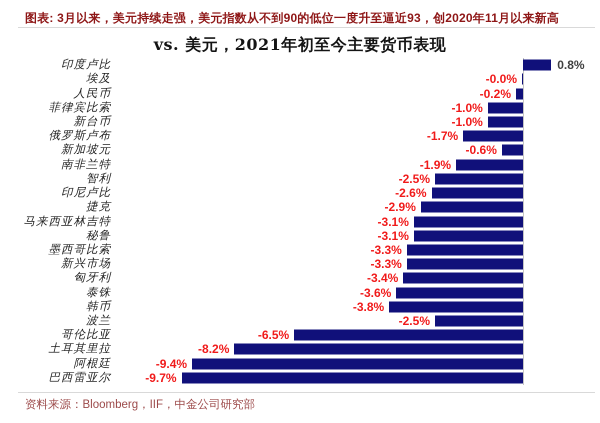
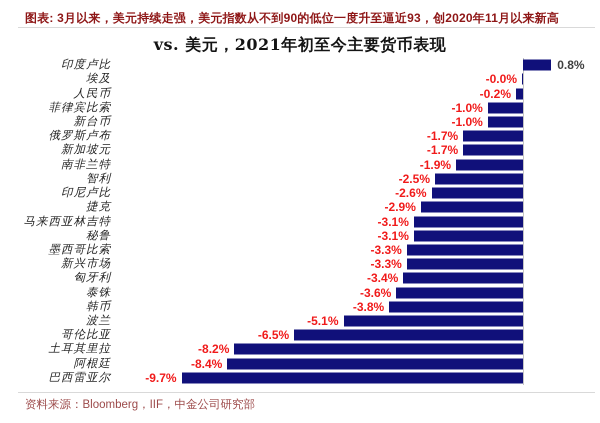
新加坡元: -0.6% -> -1.7%
波兰: -2.5% -> -5.1%
阿根廷: -9.4% -> -8.4%
